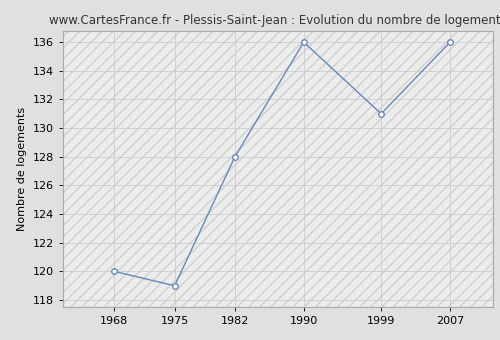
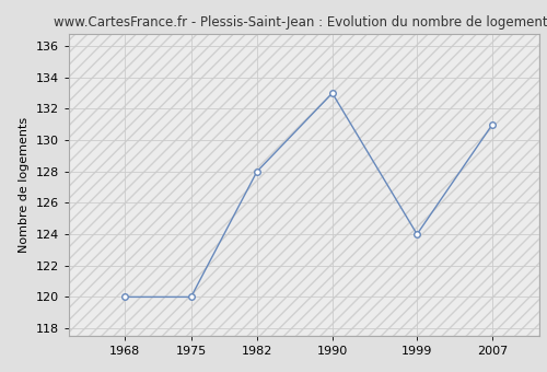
1975: 119 -> 120
1990: 136 -> 133
1999: 131 -> 124
2007: 136 -> 131
